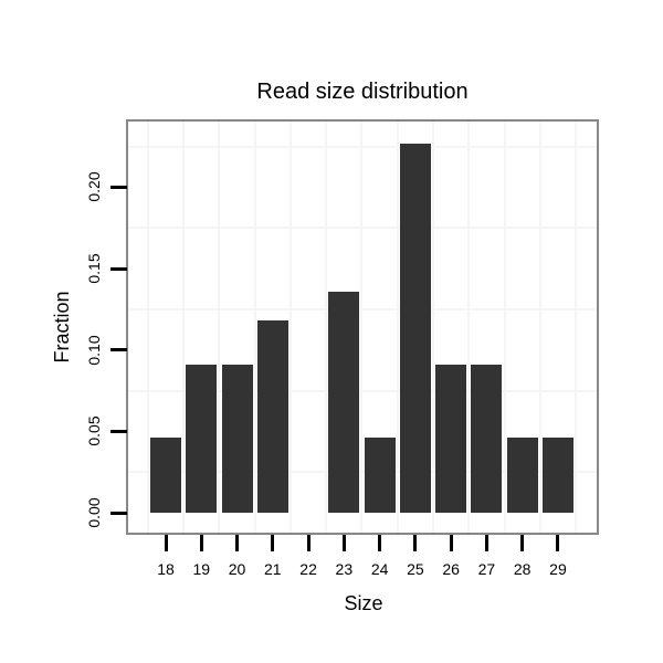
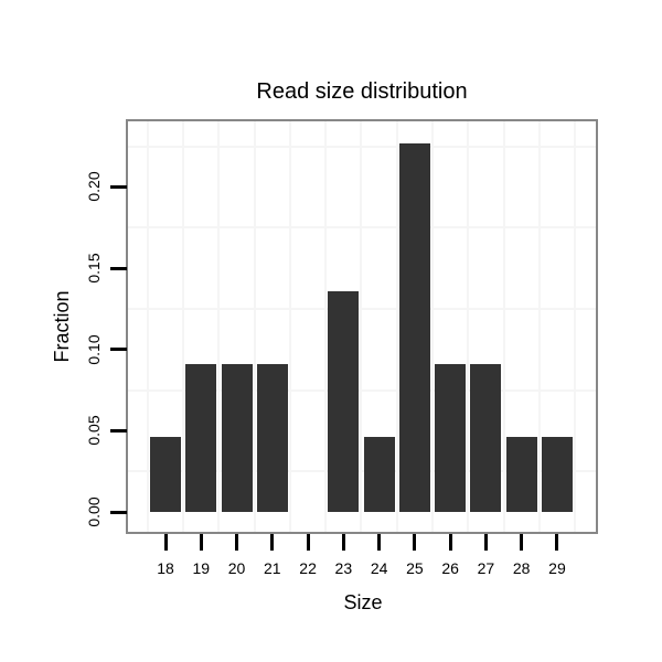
21: 0.118 -> 0.091
